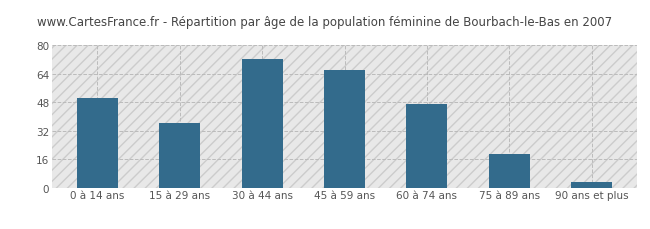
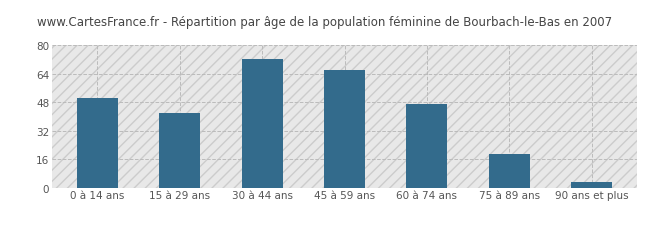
15 à 29 ans: 36 -> 42
